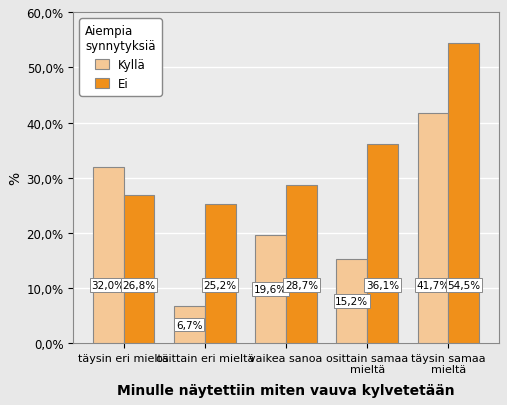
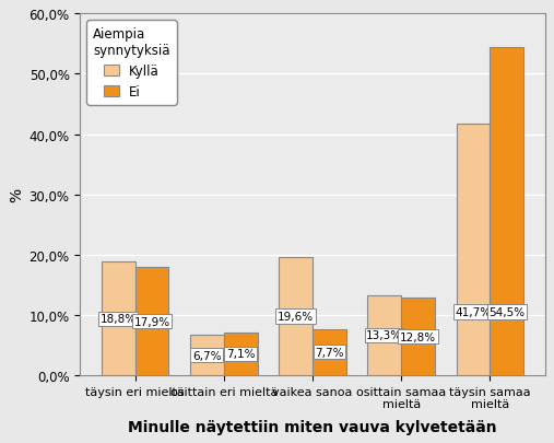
Kyllä/täysin eri mieltä: 32,0% -> 18,8%
Ei/täysin eri mieltä: 26,8% -> 17,9%
Ei/osittain eri mieltä: 25,2% -> 7,1%
Ei/vaikea sanoa: 28,7% -> 7,7%
Kyllä/osittain samaa mieltä: 15,2% -> 13,3%
Ei/osittain samaa mieltä: 36,1% -> 12,8%
